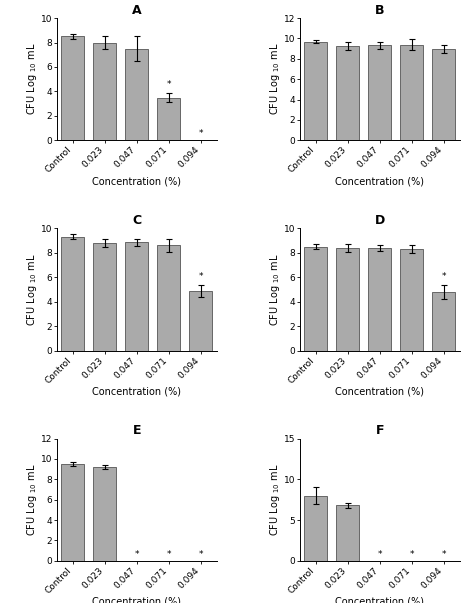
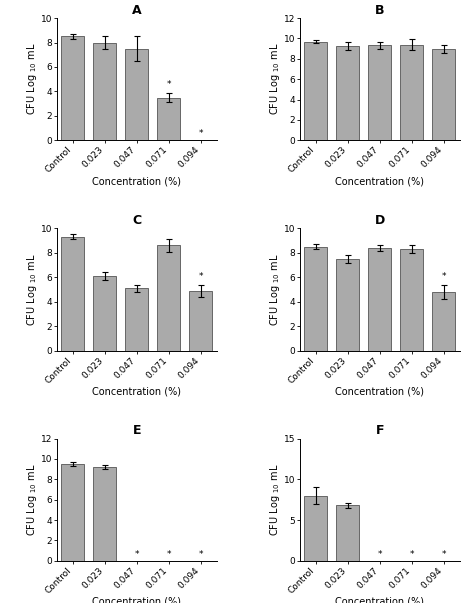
C/0.023: 8.8 -> 6.1
C/0.047: 8.8 -> 5.1
D/0.023: 8.4 -> 7.5
